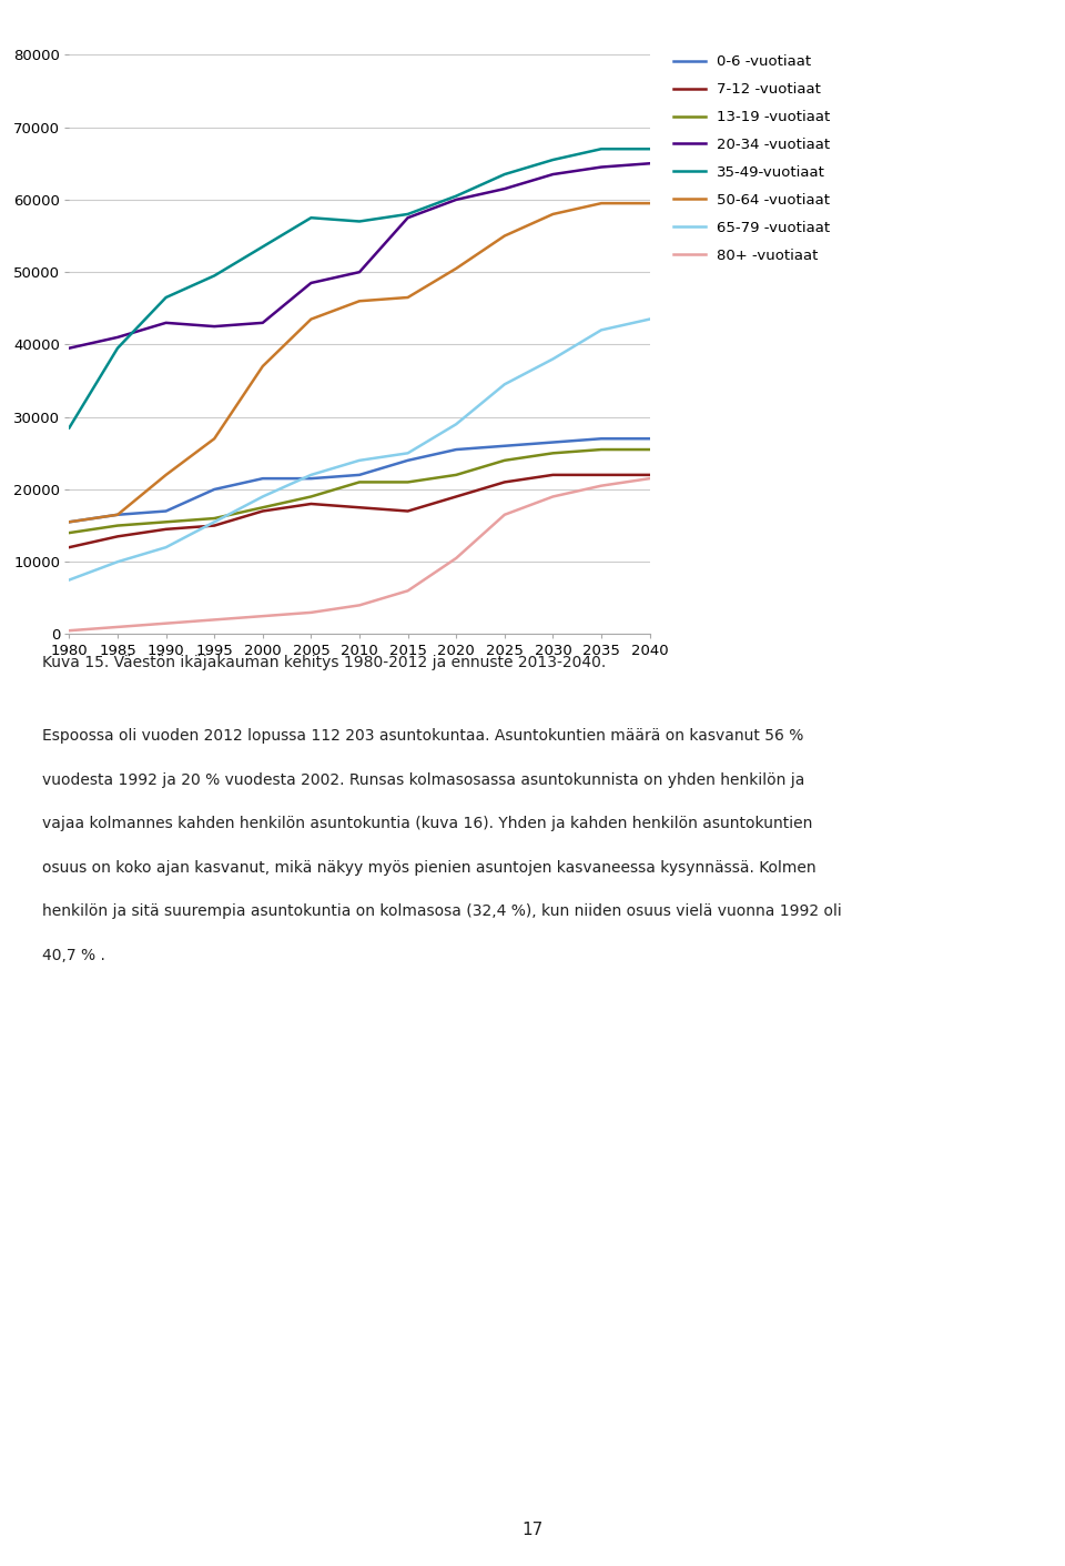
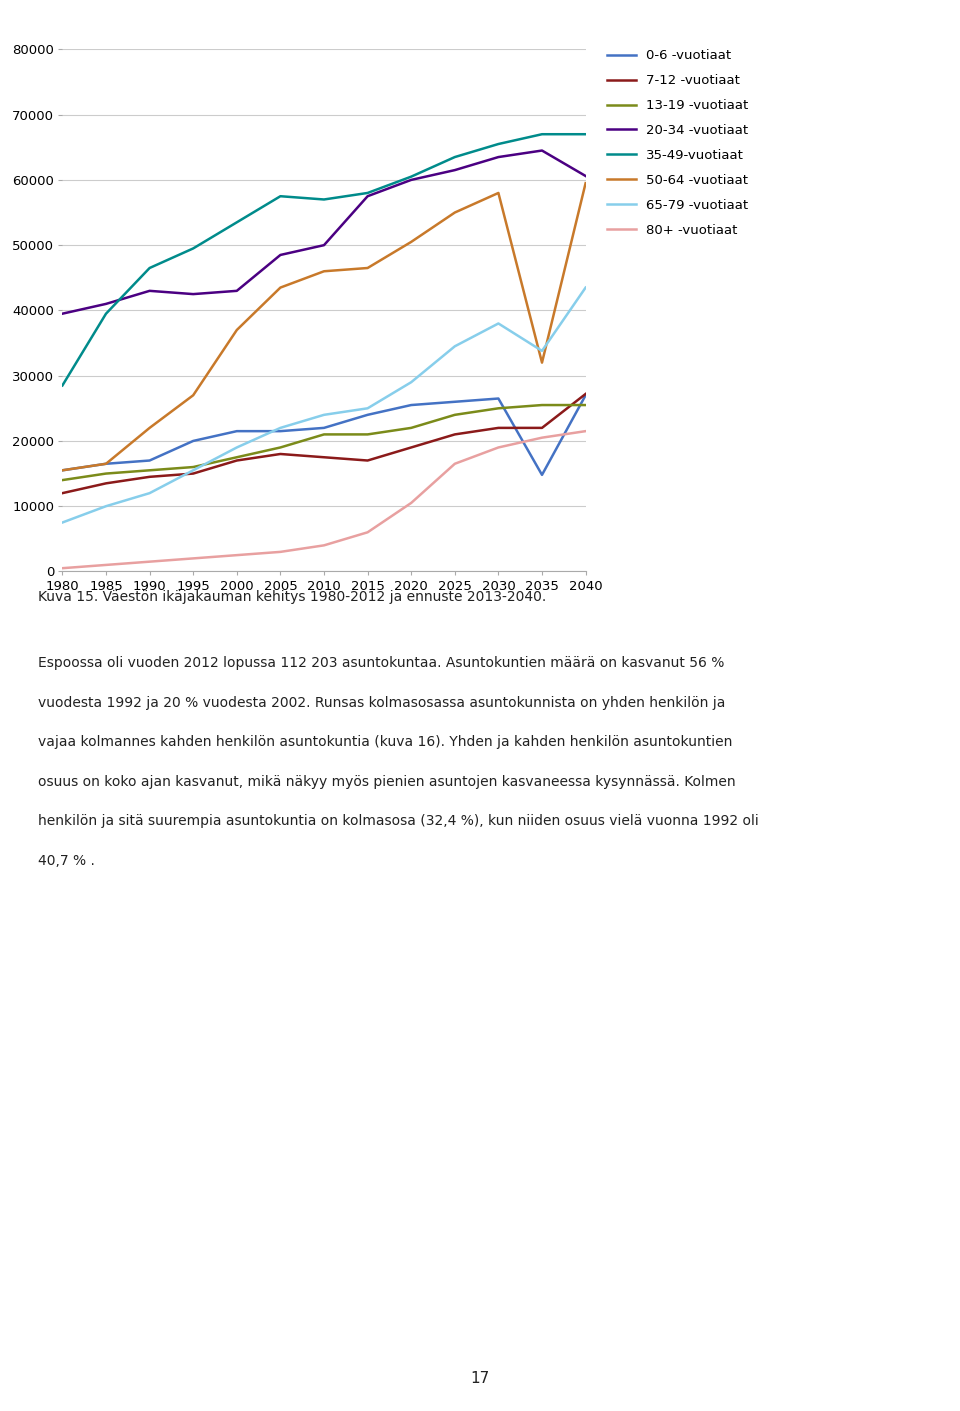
0-6 -vuotiaat/2035: 27000 -> 14800
50-64 -vuotiaat/2035: 59500 -> 32000
65-79 -vuotiaat/2035: 42000 -> 33800
7-12 -vuotiaat/2040: 22000 -> 27200
20-34 -vuotiaat/2040: 65000 -> 60600
